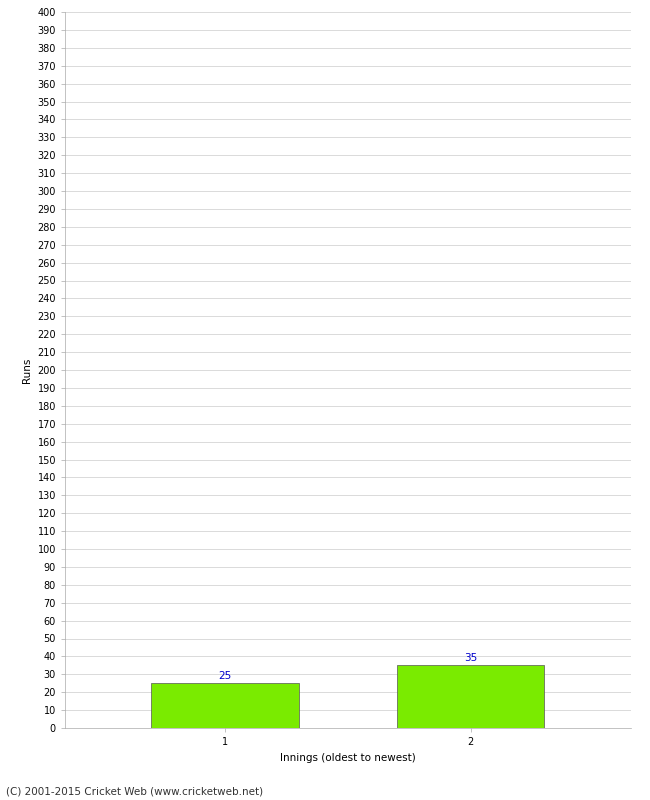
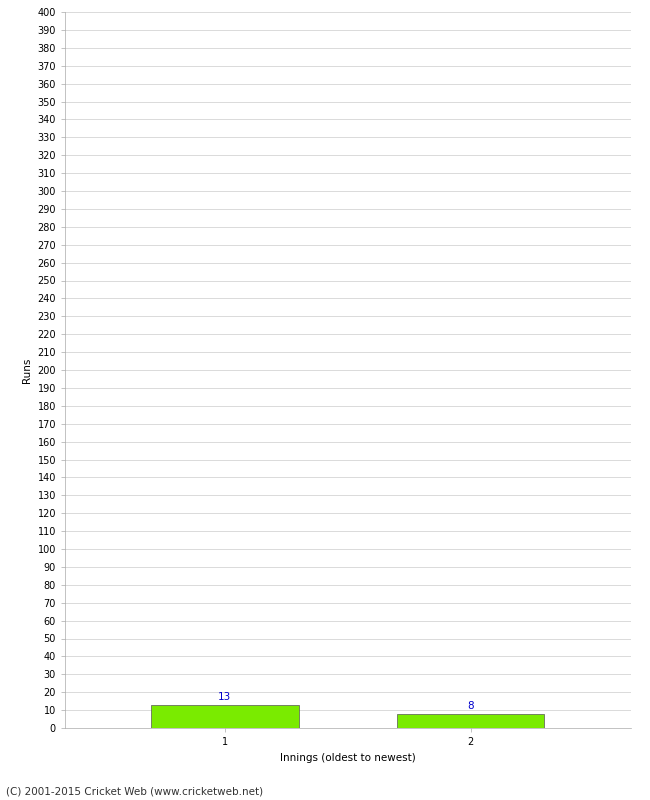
1: 25 -> 13
2: 35 -> 8
